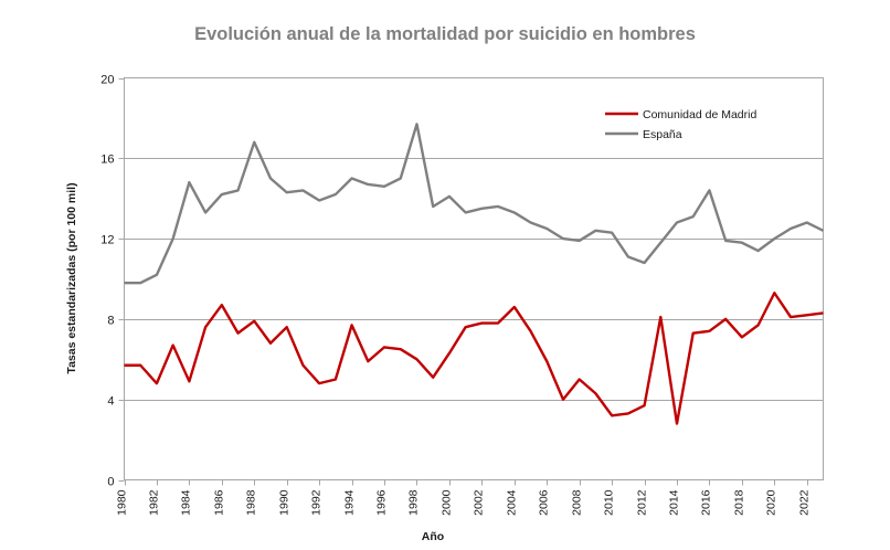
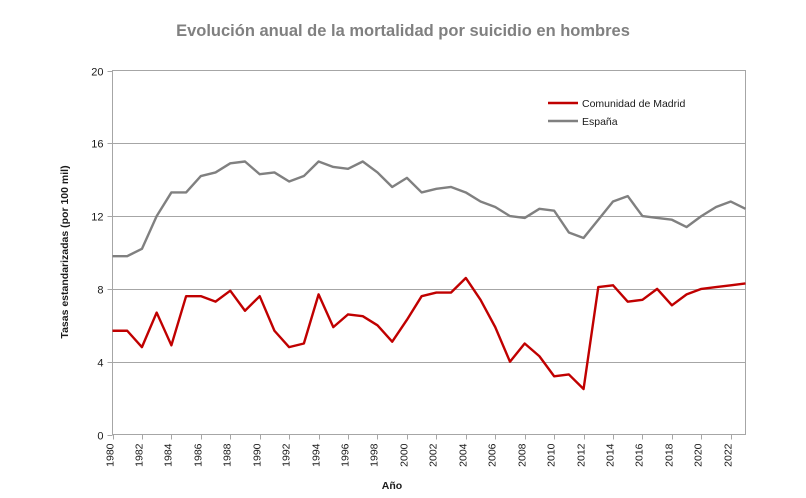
España/1984: 14.8 -> 13.3
Comunidad de Madrid/1986: 8.7 -> 7.6
España/1988: 16.8 -> 14.9
España/1998: 17.7 -> 14.4
Comunidad de Madrid/2012: 3.7 -> 2.5
Comunidad de Madrid/2014: 2.8 -> 8.2
España/2016: 14.4 -> 12.0
Comunidad de Madrid/2020: 9.3 -> 8.0
